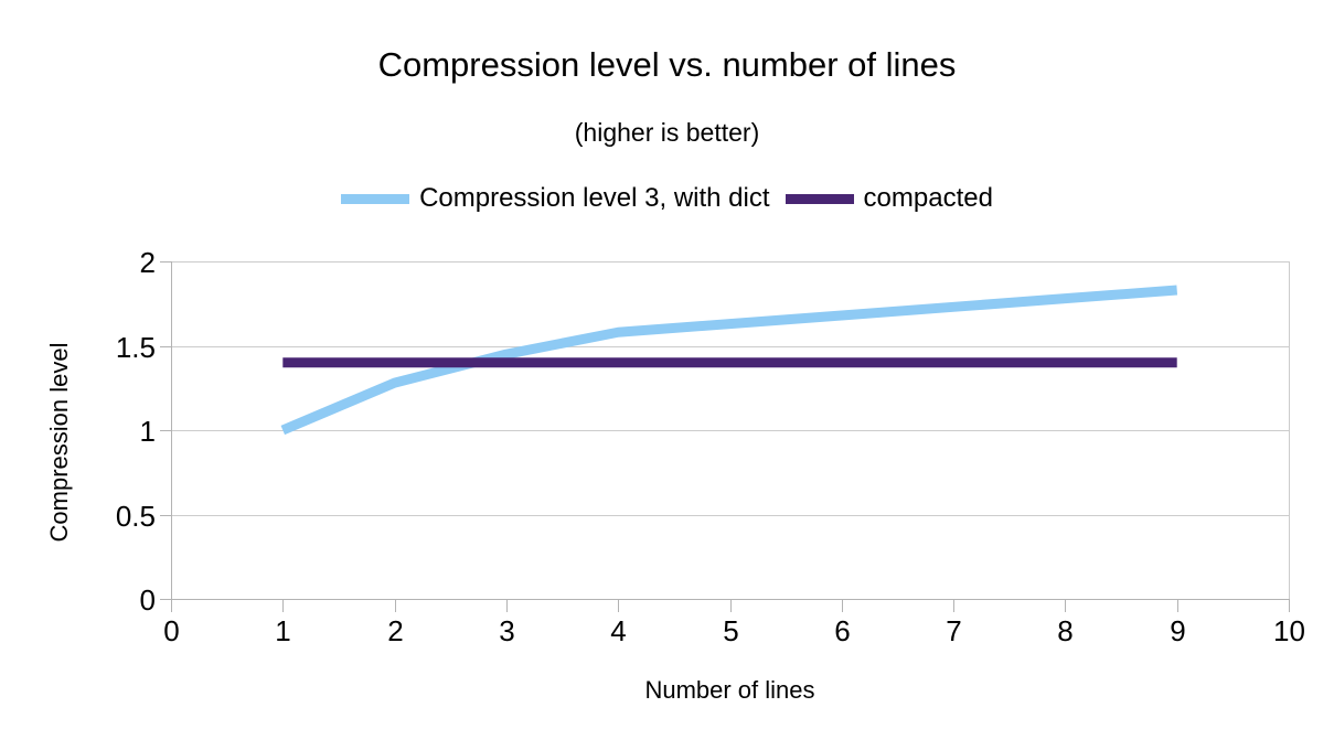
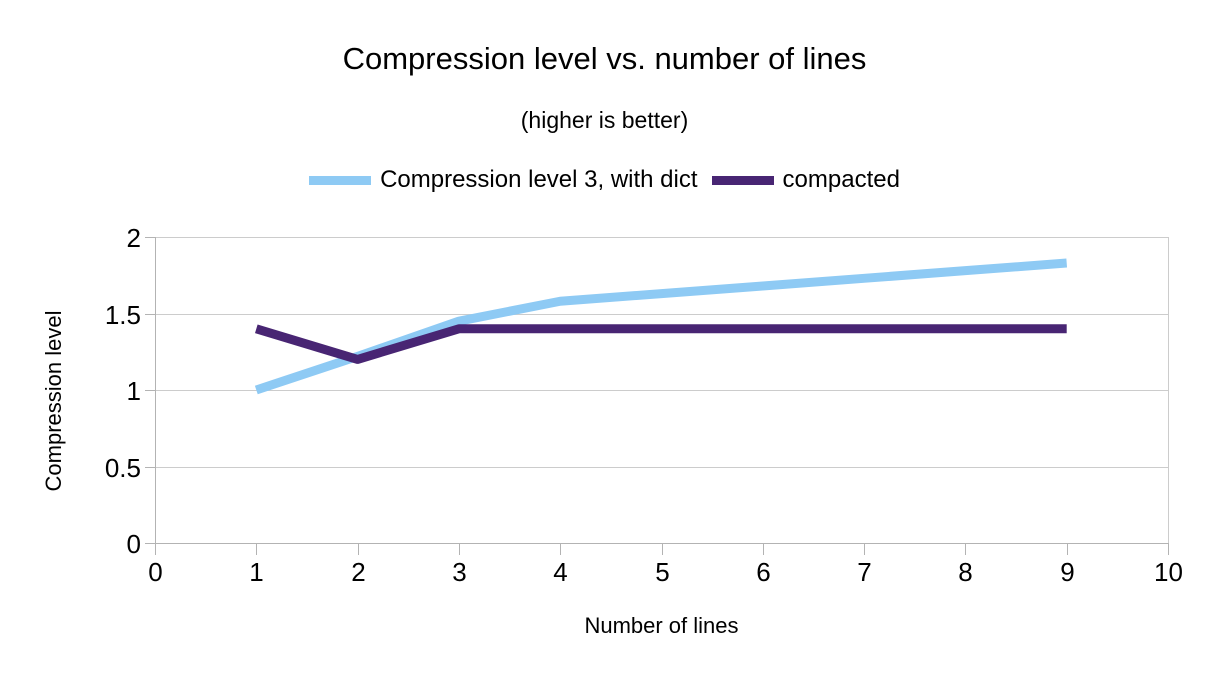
Compression level 3, with dict/2: 1.28 -> 1.22
compacted/2: 1.4 -> 1.2
